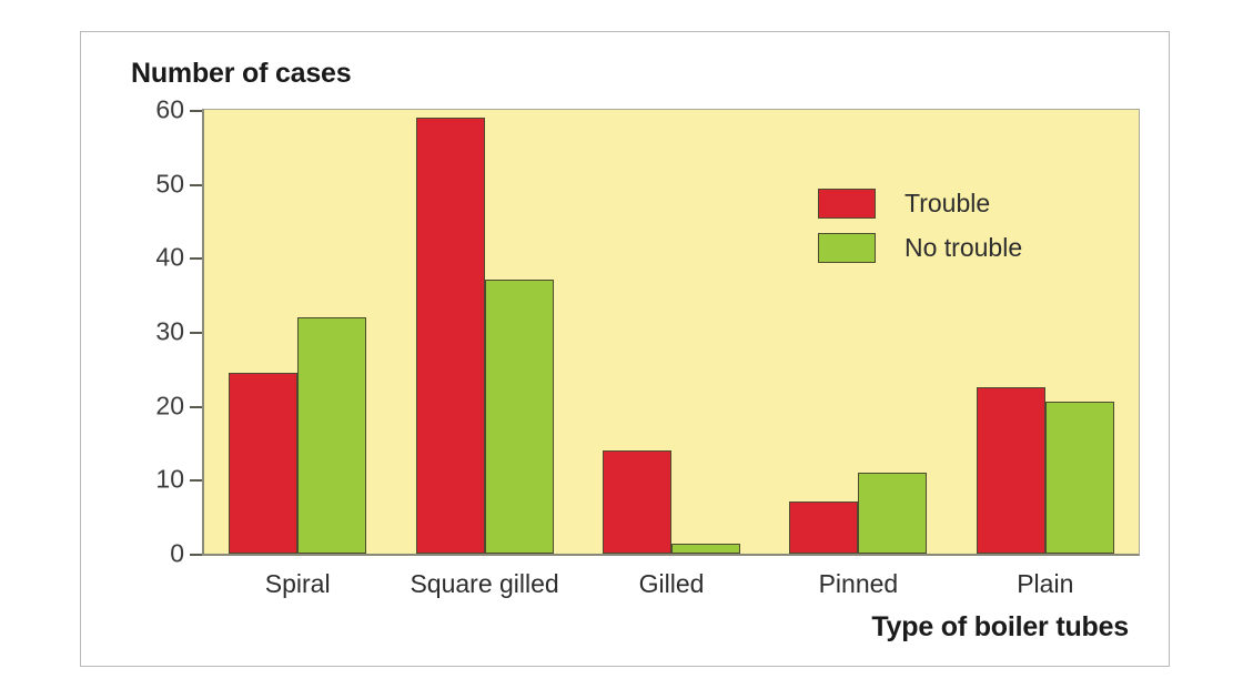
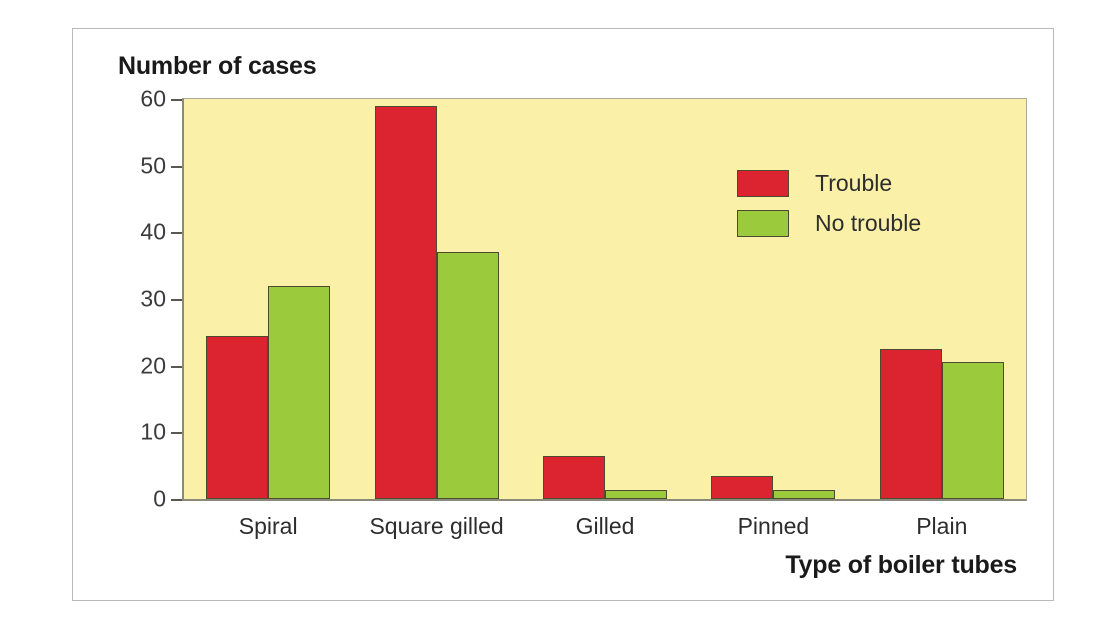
Trouble/Gilled: 14 -> 6
Trouble/Pinned: 7 -> 3
No trouble/Pinned: 11 -> 1
